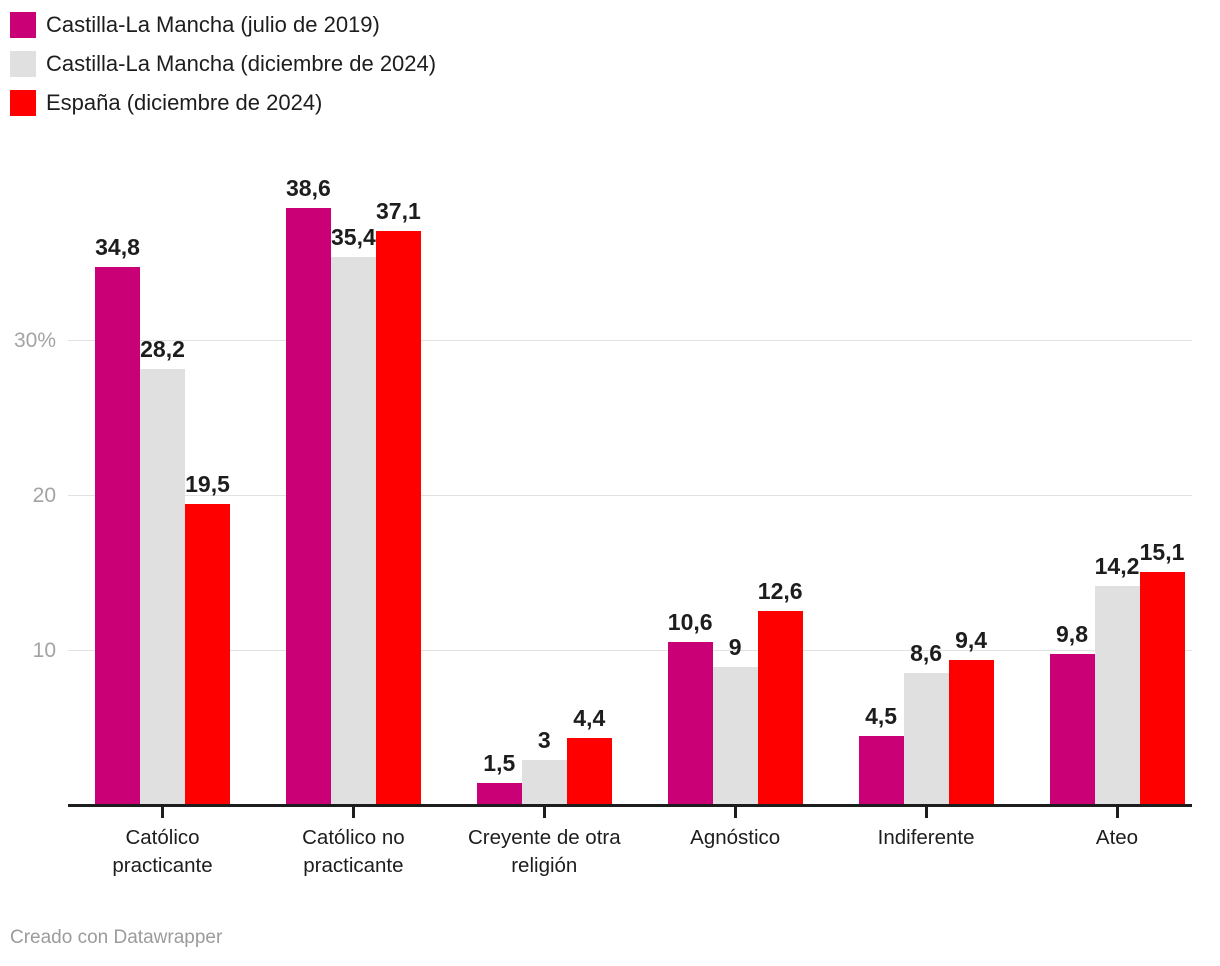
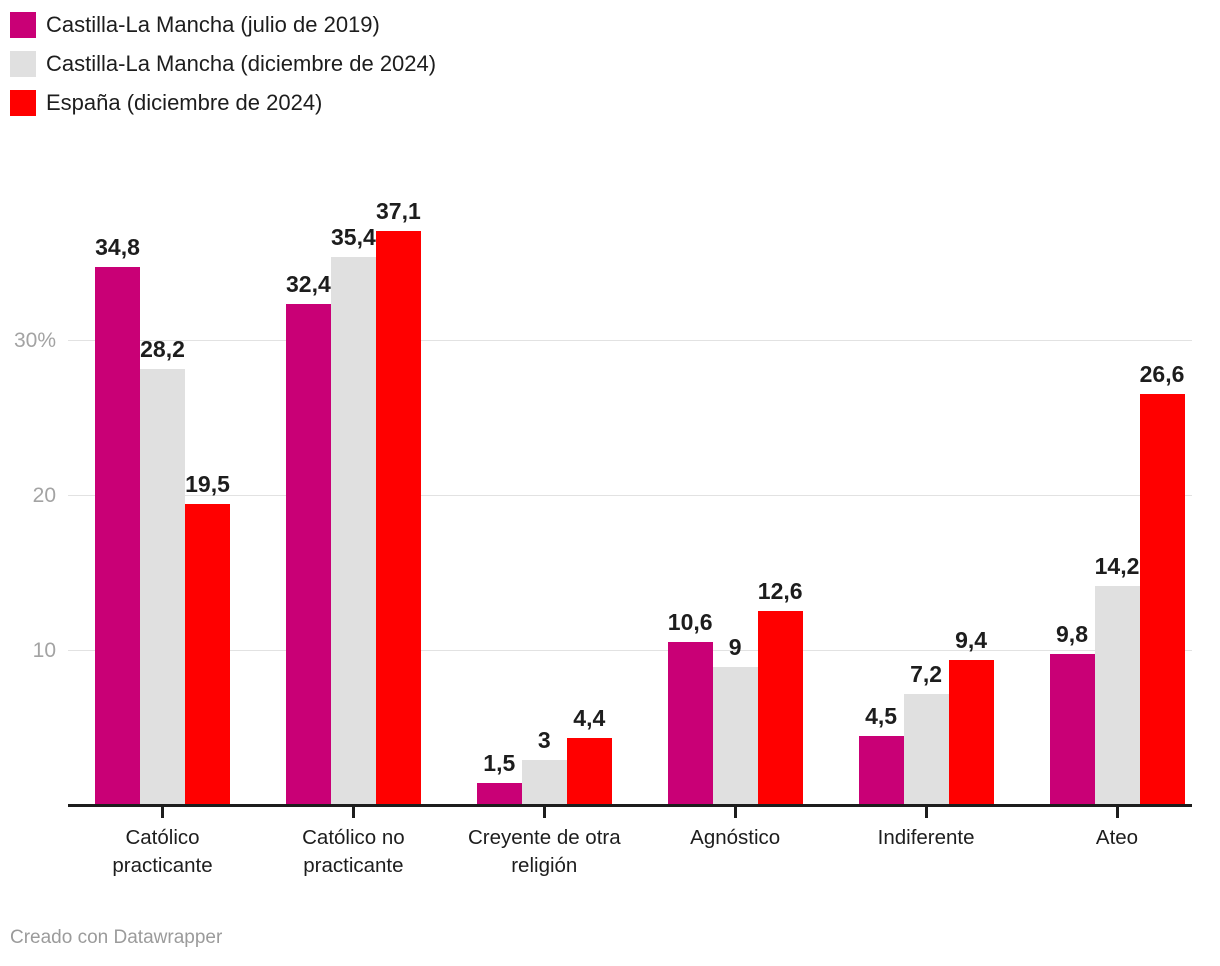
Castilla-La Mancha (julio de 2019)/Católico no practicante: 38,6 -> 32,4
Castilla-La Mancha (diciembre de 2024)/Indiferente: 8,6 -> 7,2
España (diciembre de 2024)/Ateo: 15,1 -> 26,6
